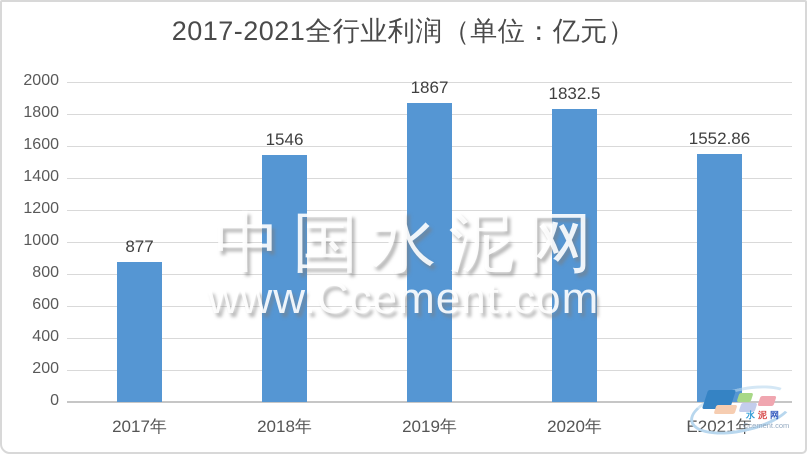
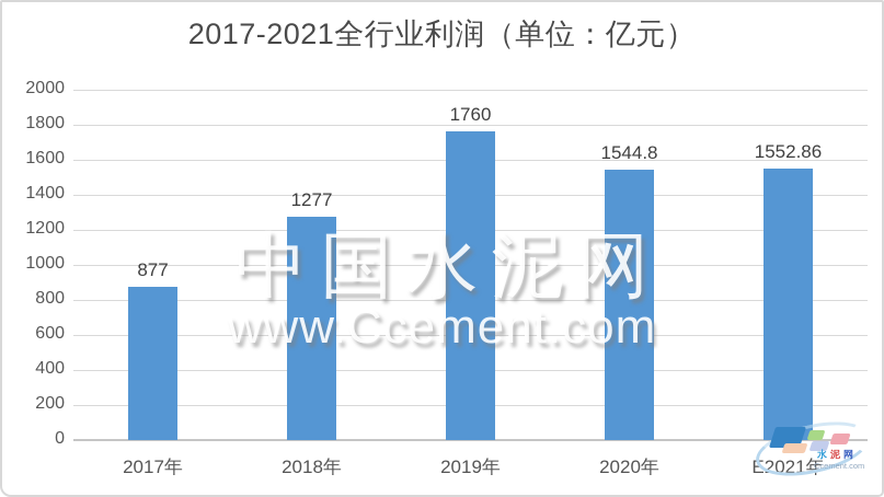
2018年: 1546 -> 1277
2019年: 1867 -> 1760
2020年: 1832.5 -> 1544.8
